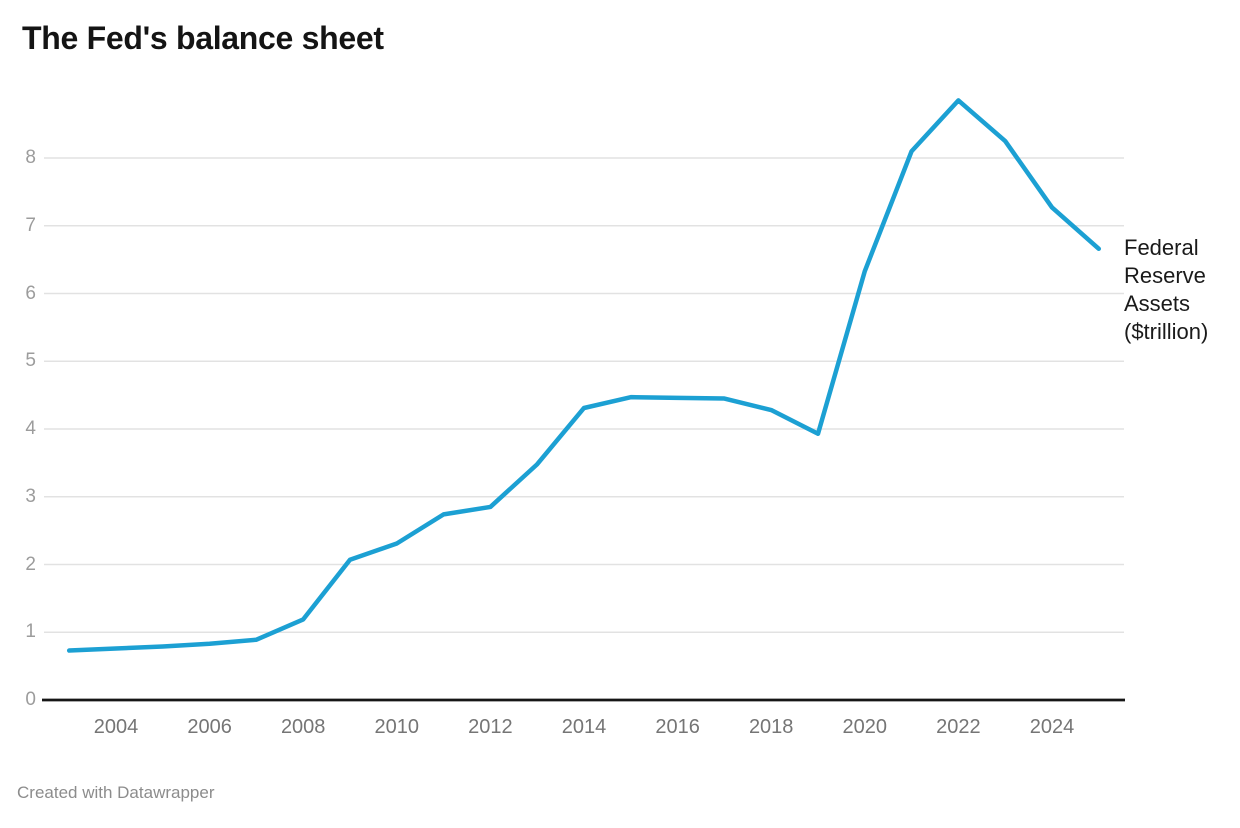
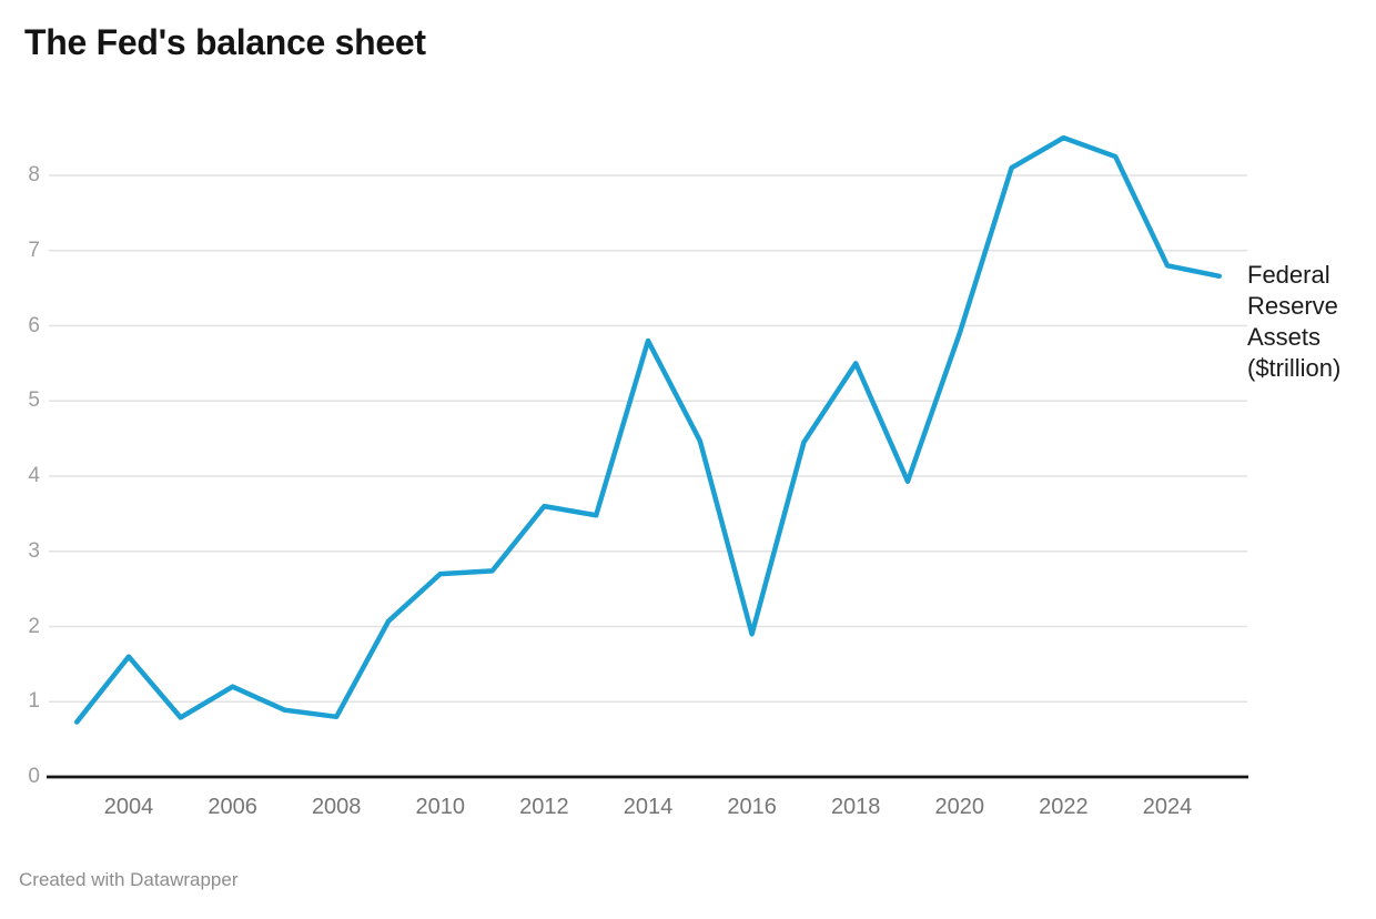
2004: 0.8 -> 1.6
2006: 0.8 -> 1.2
2008: 1.2 -> 0.8
2010: 2.3 -> 2.7
2012: 2.9 -> 3.6
2014: 4.3 -> 5.8
2016: 4.5 -> 1.9
2018: 4.3 -> 5.5
2020: 6.3 -> 5.9
2022: 8.8 -> 8.5
2024: 7.3 -> 6.8
